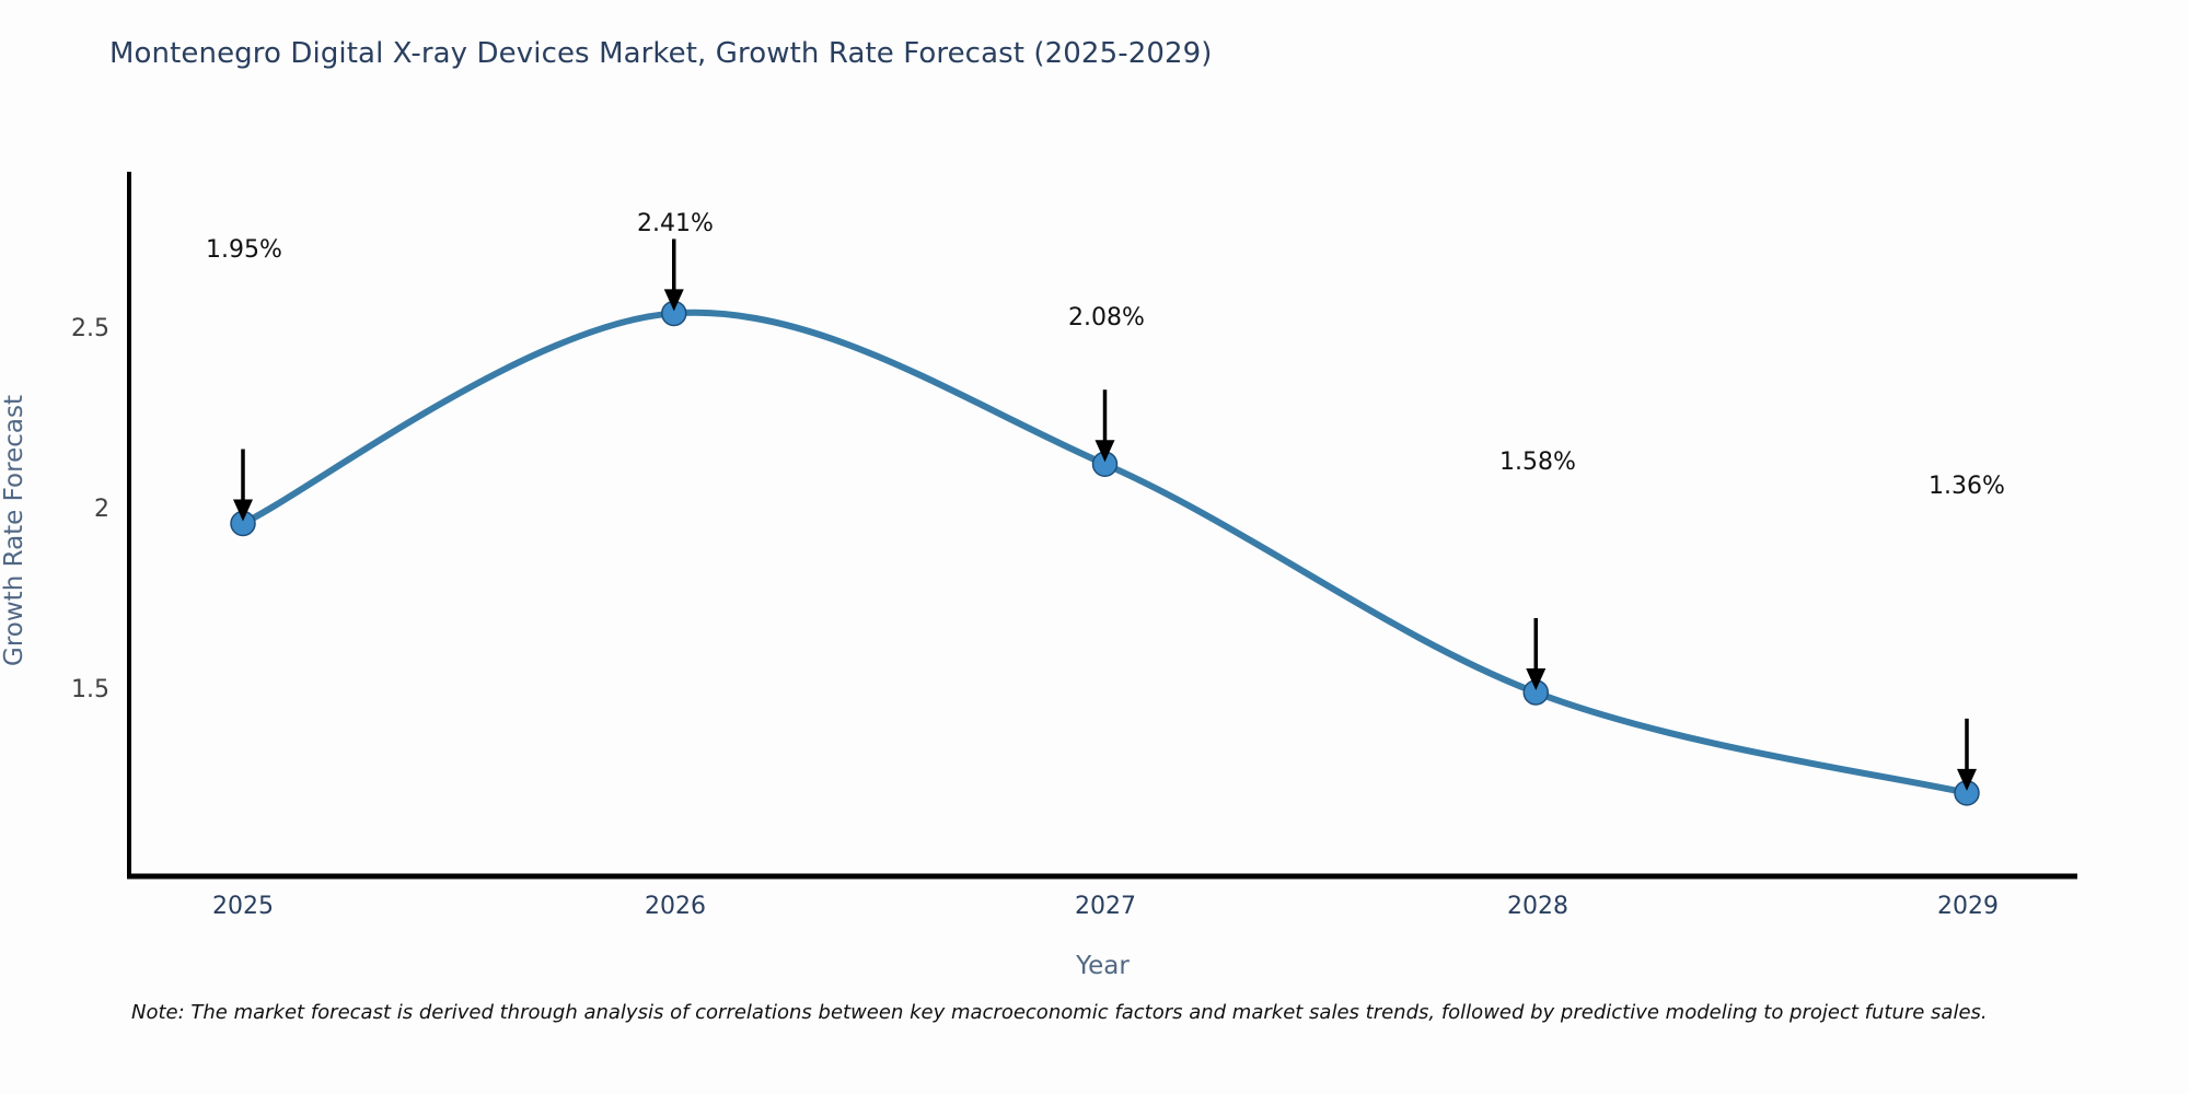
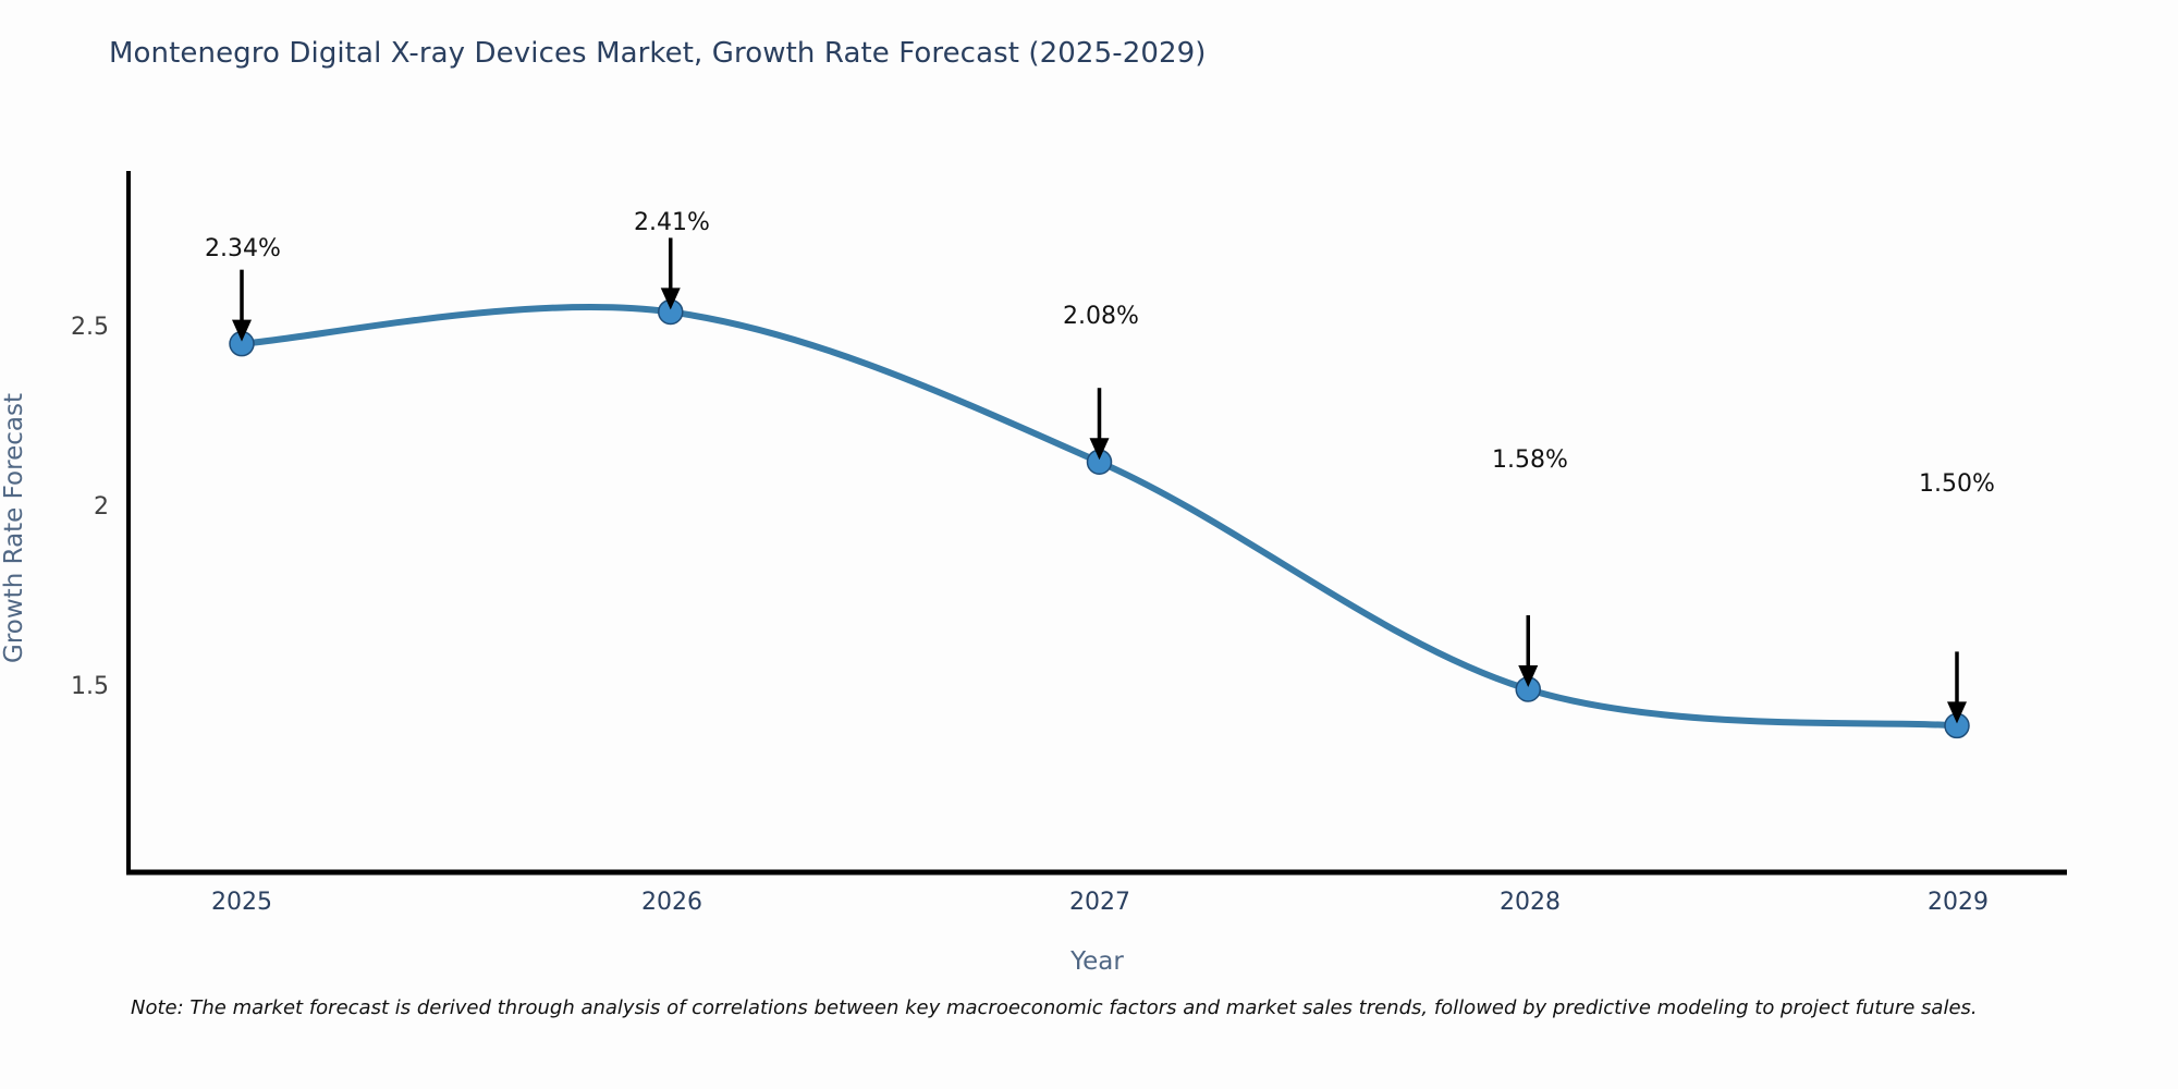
2025: 1.95% -> 2.34%
2029: 1.36% -> 1.50%
